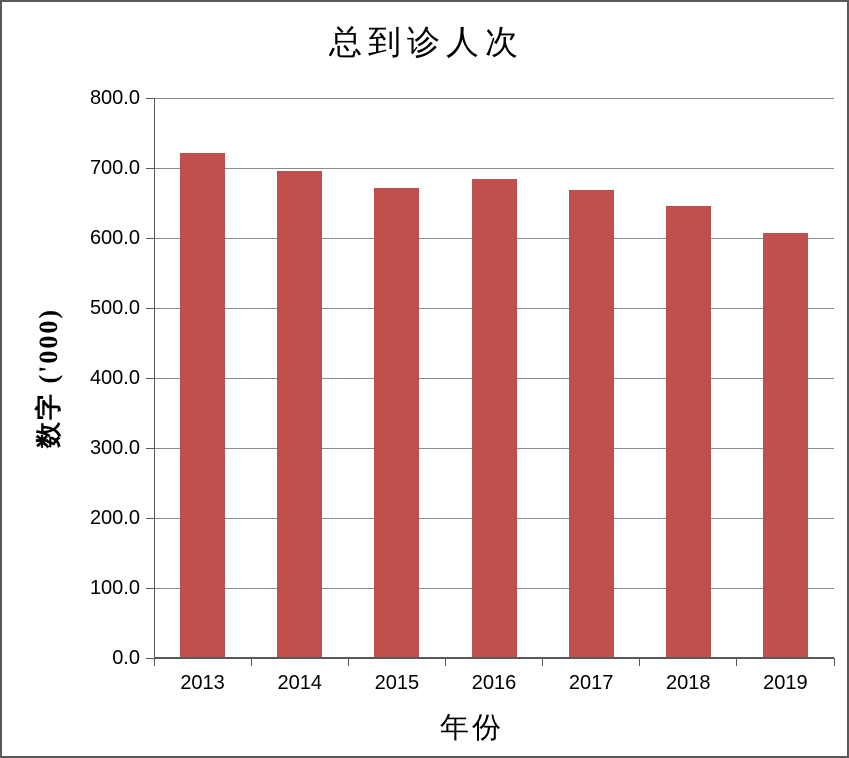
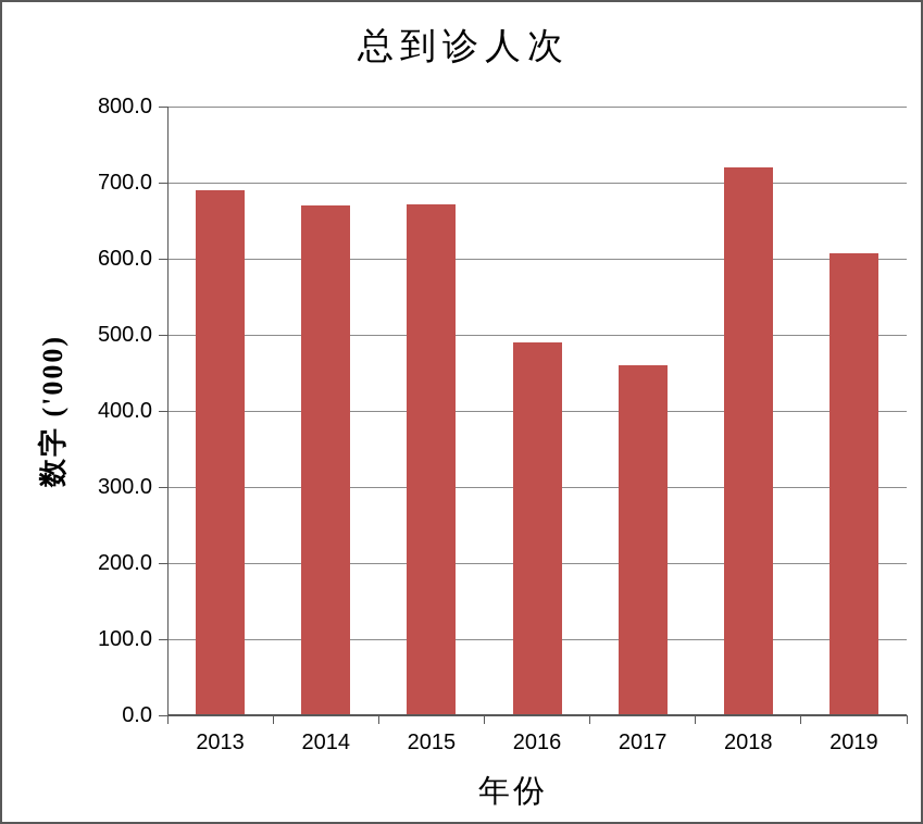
2013: 720 -> 690
2014: 700 -> 670
2016: 680 -> 490
2017: 670 -> 460
2018: 650 -> 720
